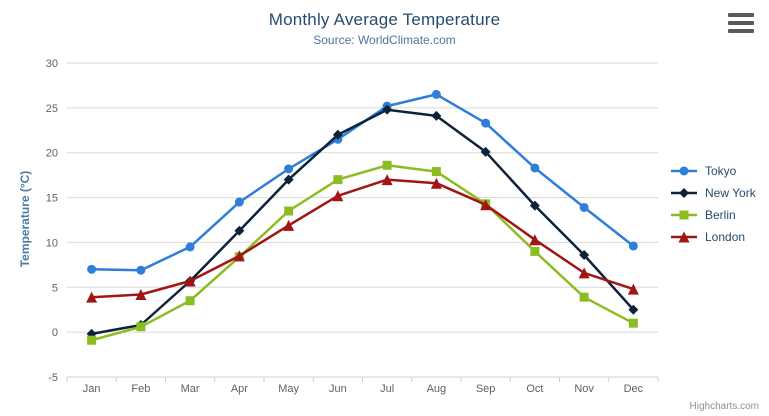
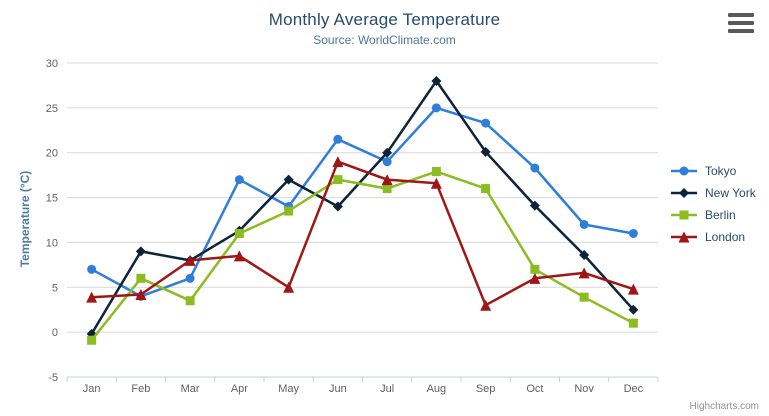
Tokyo/Feb: 7 -> 4
New York/Feb: 1 -> 9
Berlin/Feb: 1 -> 6
Tokyo/Mar: 10 -> 6
New York/Mar: 6 -> 8
London/Mar: 6 -> 8
Tokyo/Apr: 14 -> 17
Berlin/Apr: 8 -> 11
Tokyo/May: 18 -> 14
London/May: 12 -> 5
New York/Jun: 22 -> 14
London/Jun: 15 -> 19
Tokyo/Jul: 25 -> 19
New York/Jul: 25 -> 20
Berlin/Jul: 19 -> 16
Tokyo/Aug: 26 -> 25
New York/Aug: 24 -> 28
Berlin/Sep: 14 -> 16
London/Sep: 14 -> 3
Berlin/Oct: 9 -> 7
London/Oct: 10 -> 6
Tokyo/Nov: 14 -> 12
Tokyo/Dec: 10 -> 11
